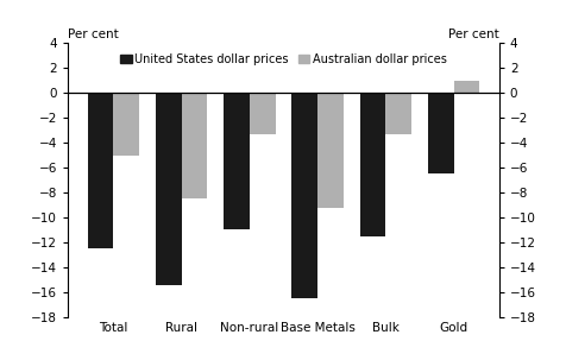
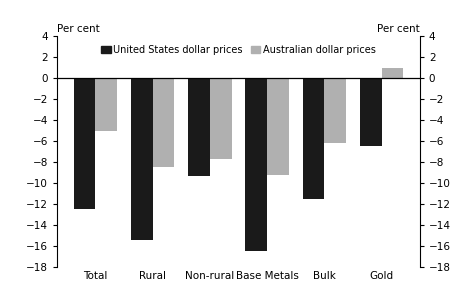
United States dollar prices/Non-rural: -11.0 -> -9.3
Australian dollar prices/Non-rural: -3.3 -> -7.7
Australian dollar prices/Bulk: -3.3 -> -6.2
